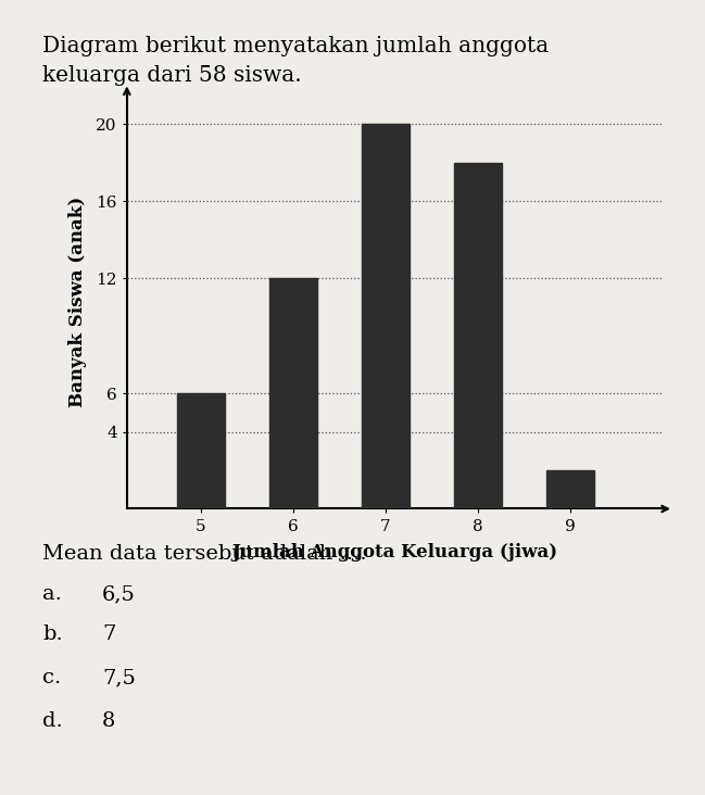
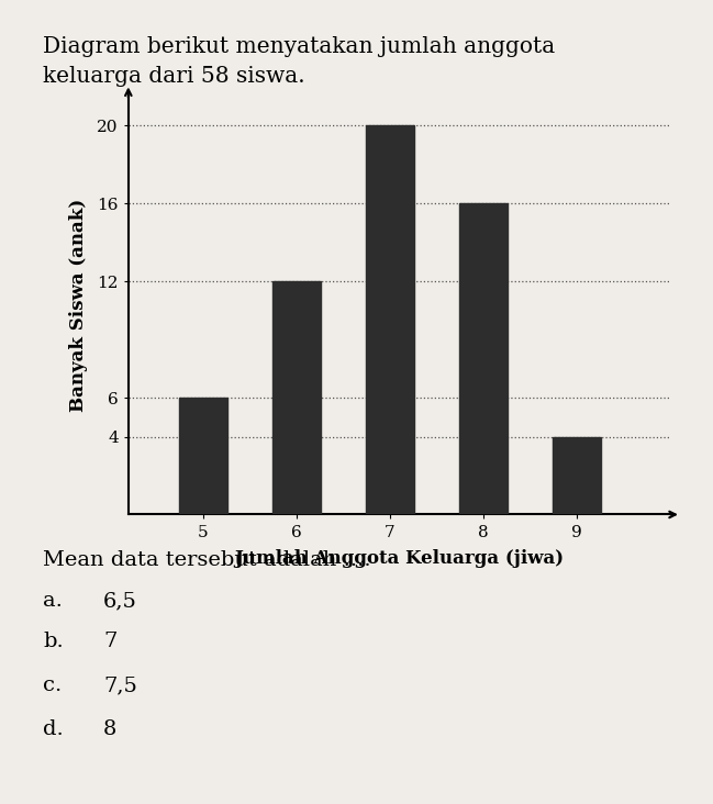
8: 18 -> 16
9: 2 -> 4
